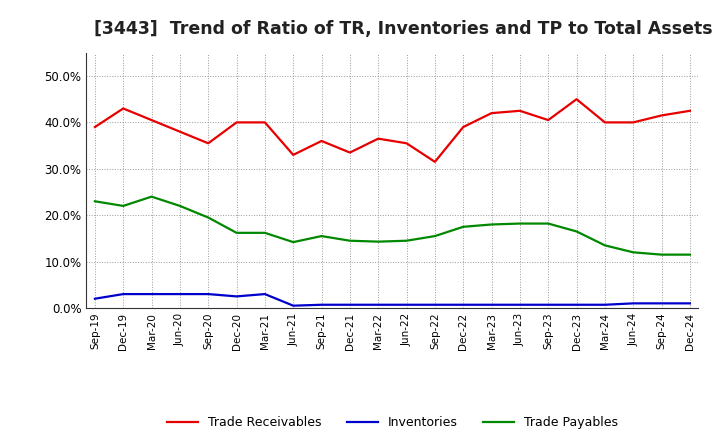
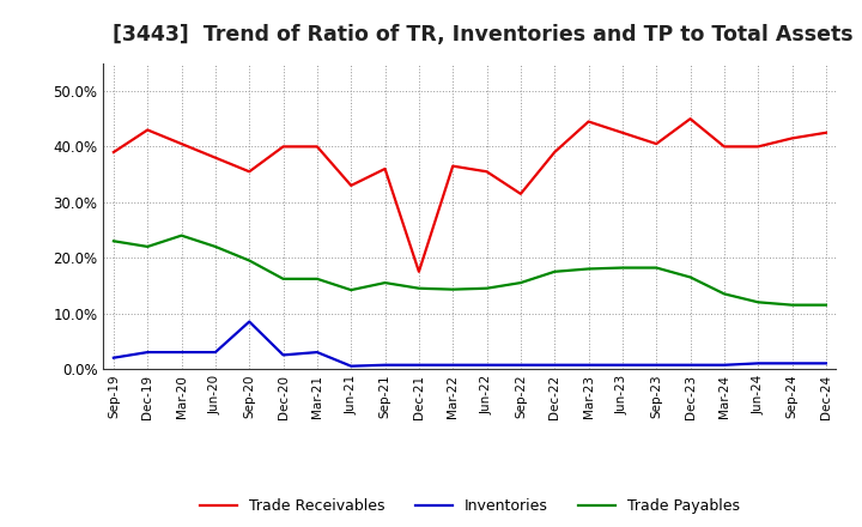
Inventories/Sep-20: 3.0% -> 8.5%
Trade Receivables/Dec-21: 33.5% -> 17.5%
Trade Receivables/Mar-23: 42.0% -> 44.5%
